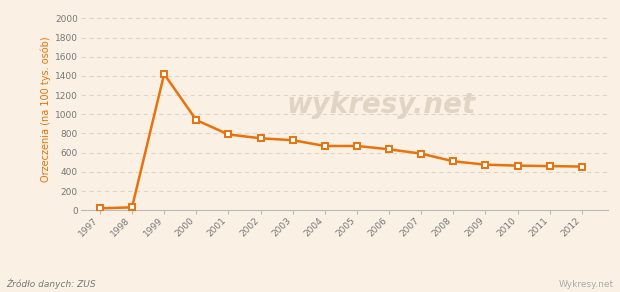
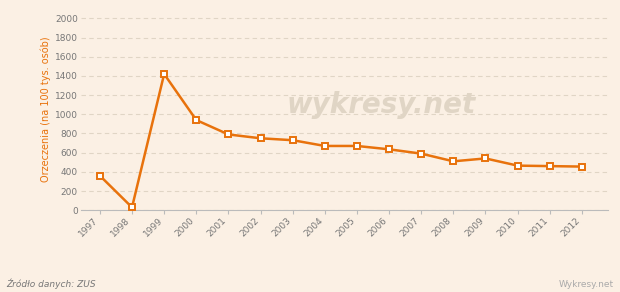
1997: 20 -> 360
2009: 480 -> 540
